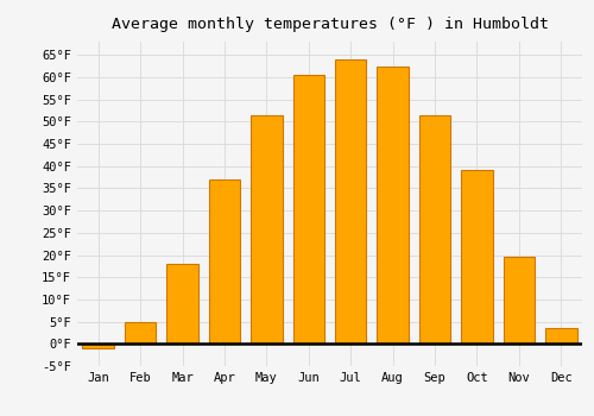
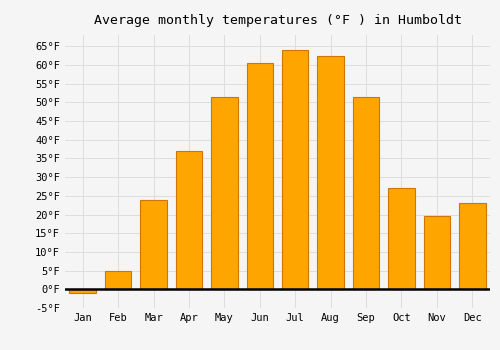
Mar: 18.0°F -> 24.0°F
Oct: 39.0°F -> 27.0°F
Dec: 3.5°F -> 23.0°F
